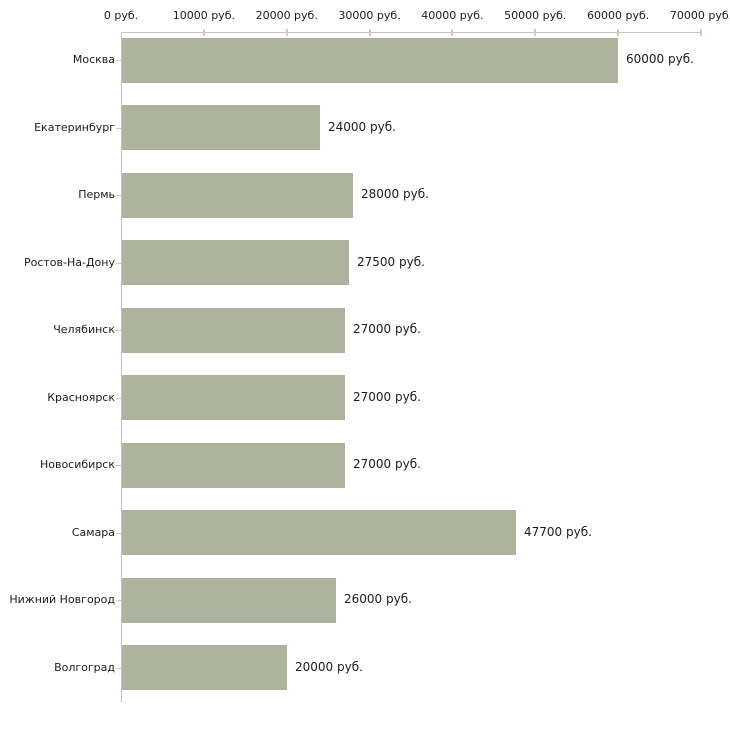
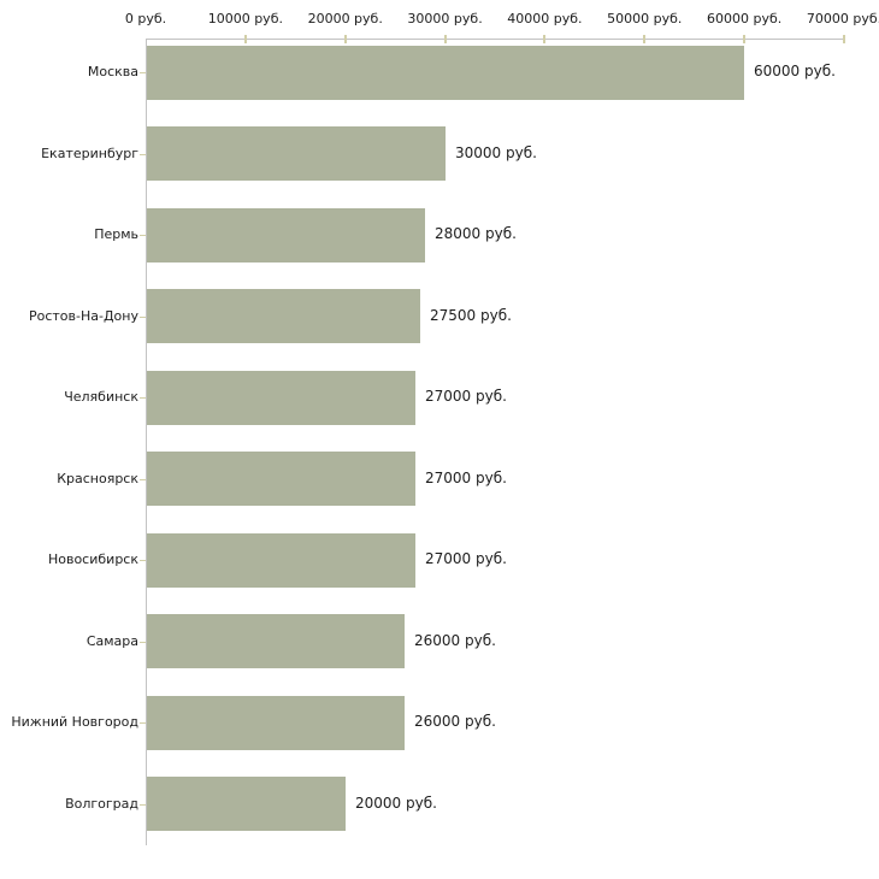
Екатеринбург: 24000 -> 30000
Самара: 47700 -> 26000
